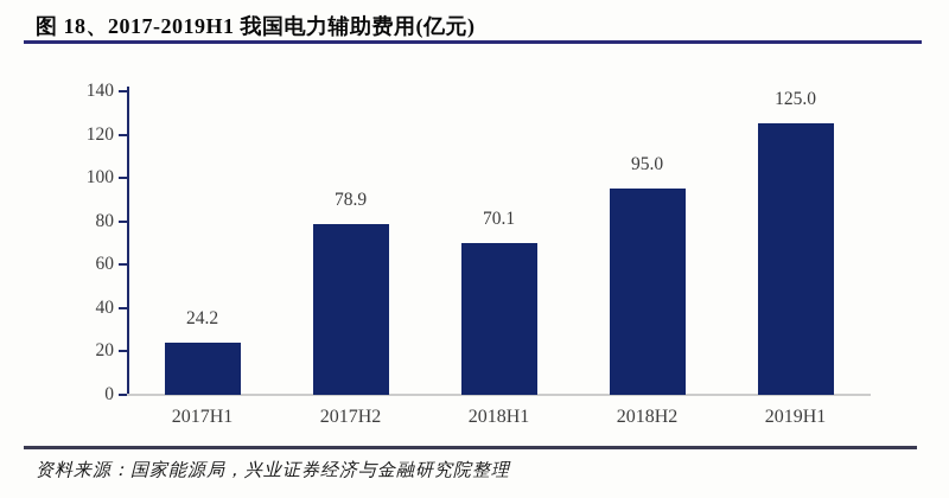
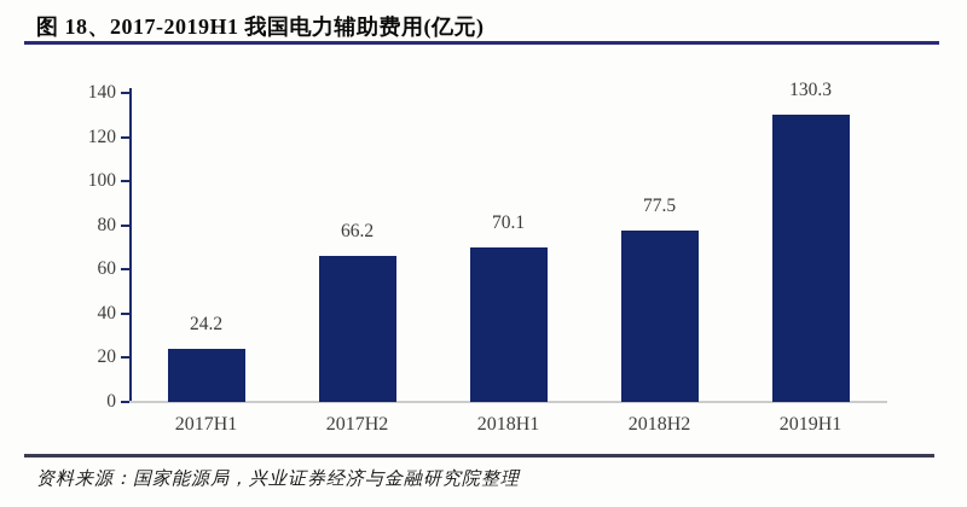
2017H2: 78.9 -> 66.2
2018H2: 95.0 -> 77.5
2019H1: 125.0 -> 130.3
